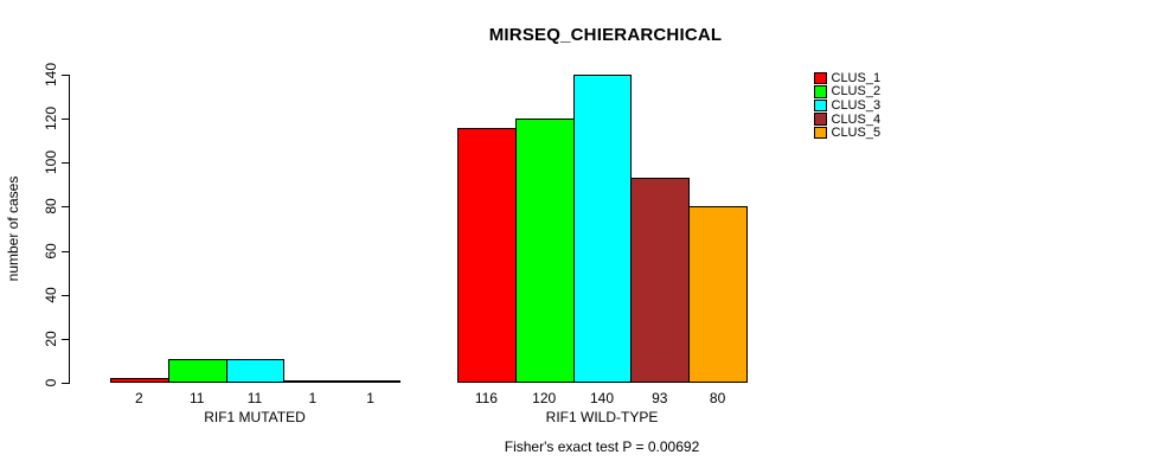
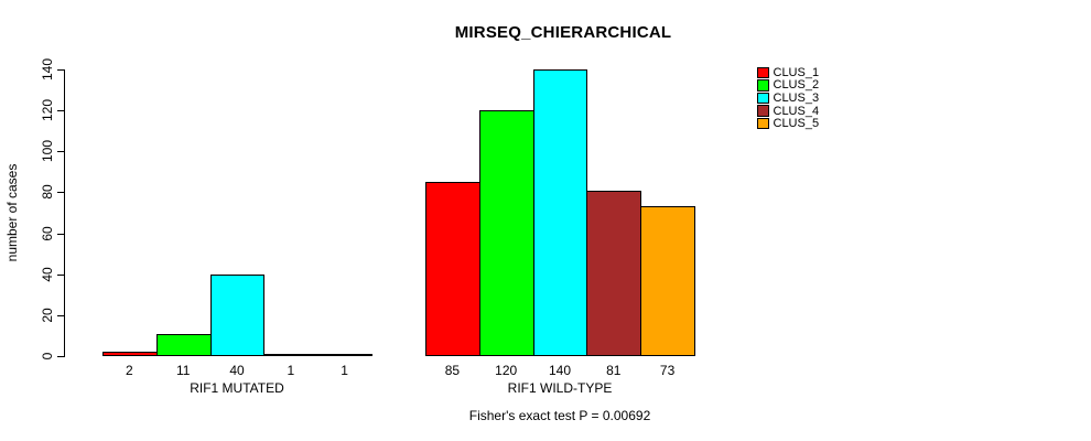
CLUS_3/RIF1 MUTATED: 11 -> 40
CLUS_1/RIF1 WILD-TYPE: 116 -> 85
CLUS_4/RIF1 WILD-TYPE: 93 -> 81
CLUS_5/RIF1 WILD-TYPE: 80 -> 73
